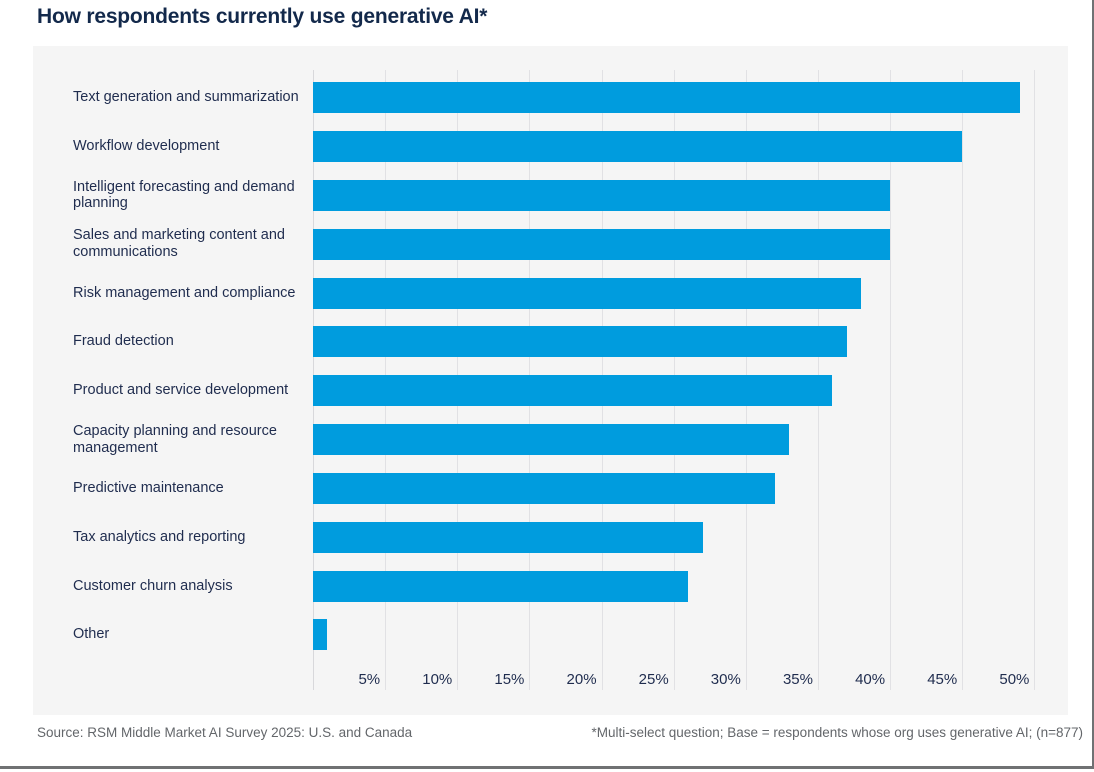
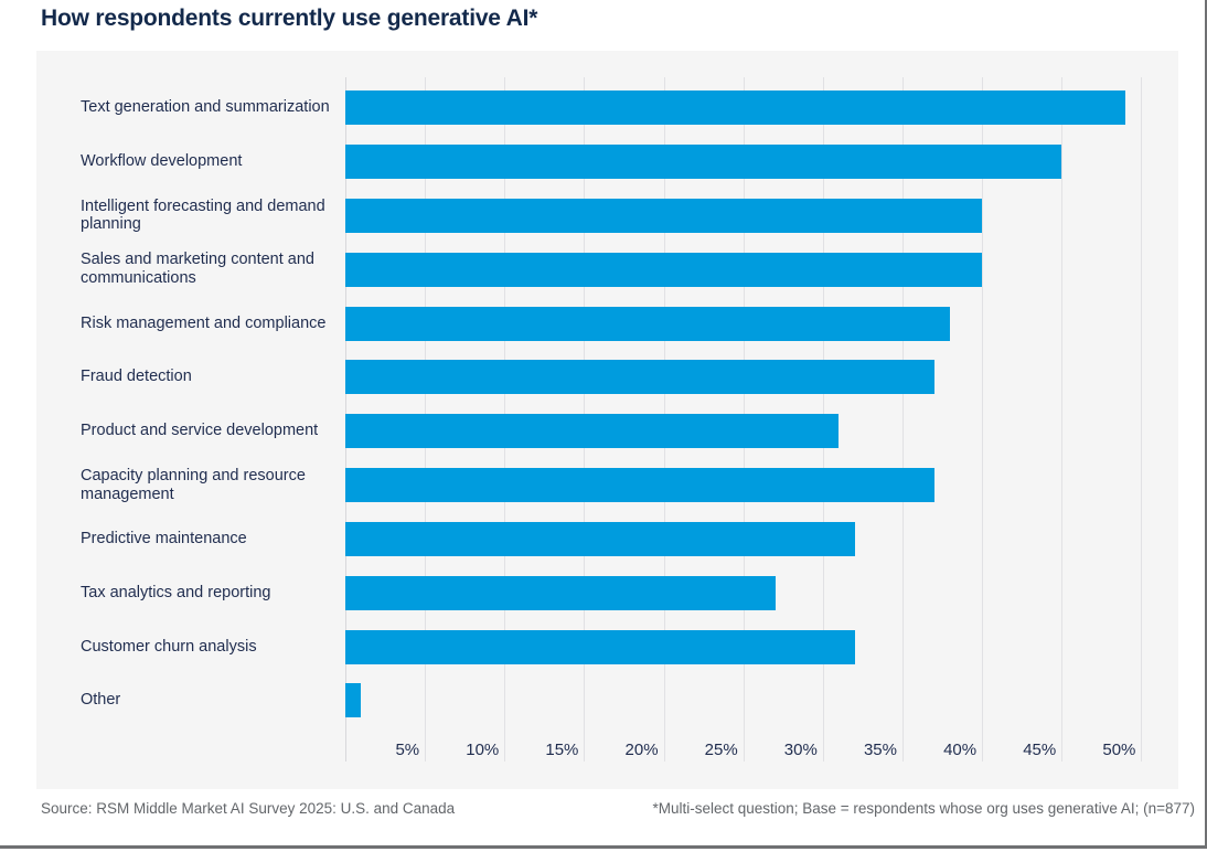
Product and service development: 36% -> 31%
Capacity planning and resource management: 33% -> 37%
Customer churn analysis: 26% -> 32%
